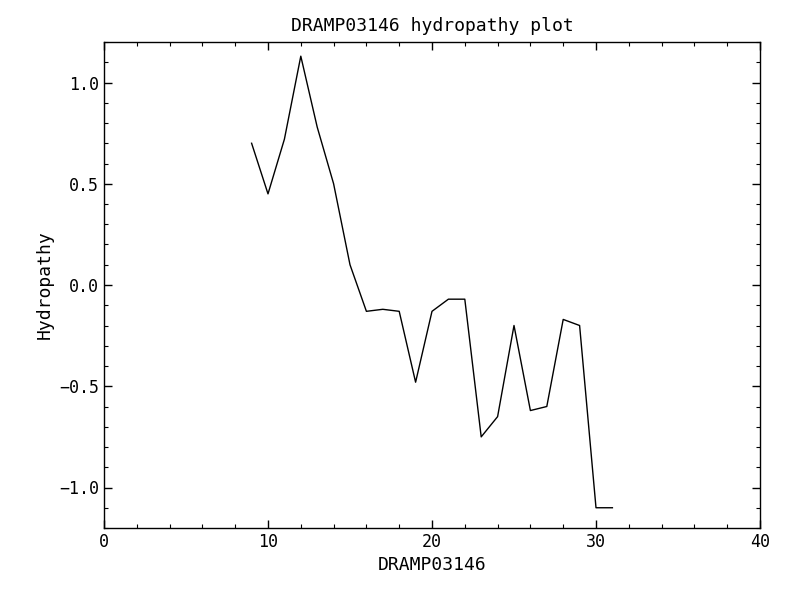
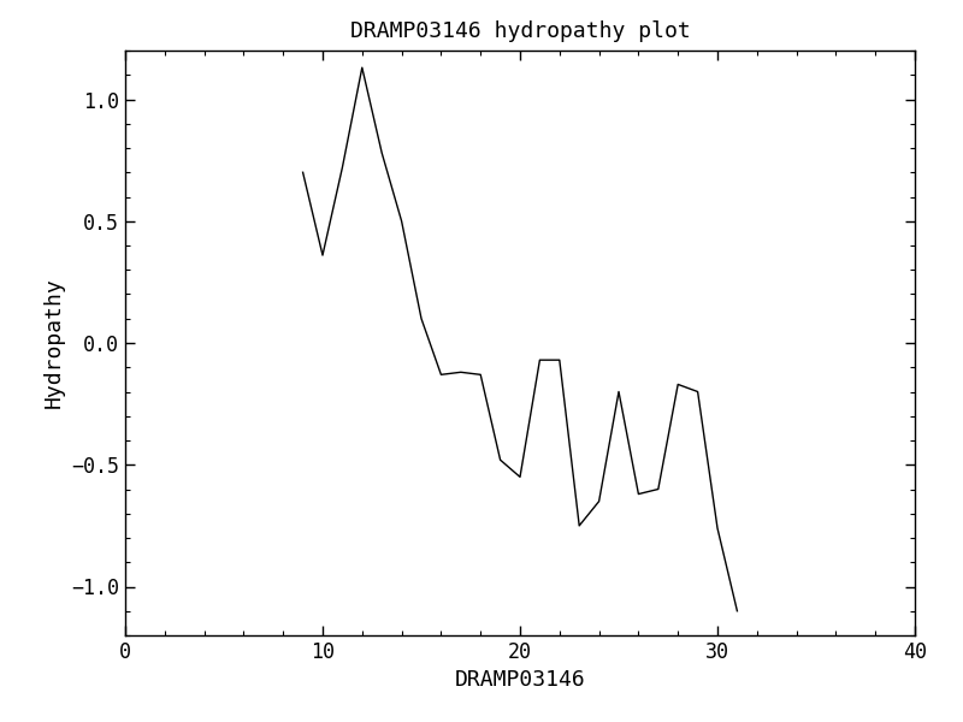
10: 0.45 -> 0.36
20: -0.13 -> -0.55
30: -1.10 -> -0.76
